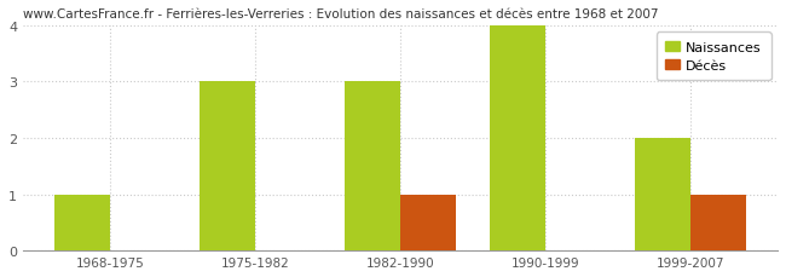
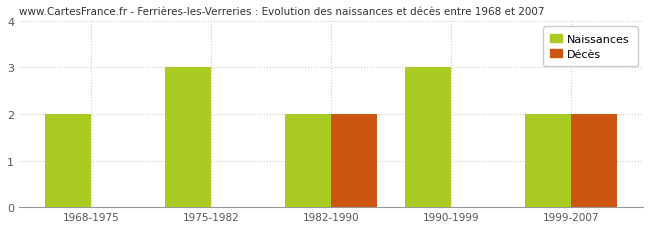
Naissances/1968-1975: 1 -> 2
Naissances/1982-1990: 3 -> 2
Décès/1982-1990: 1 -> 2
Naissances/1990-1999: 4 -> 3
Décès/1999-2007: 1 -> 2
